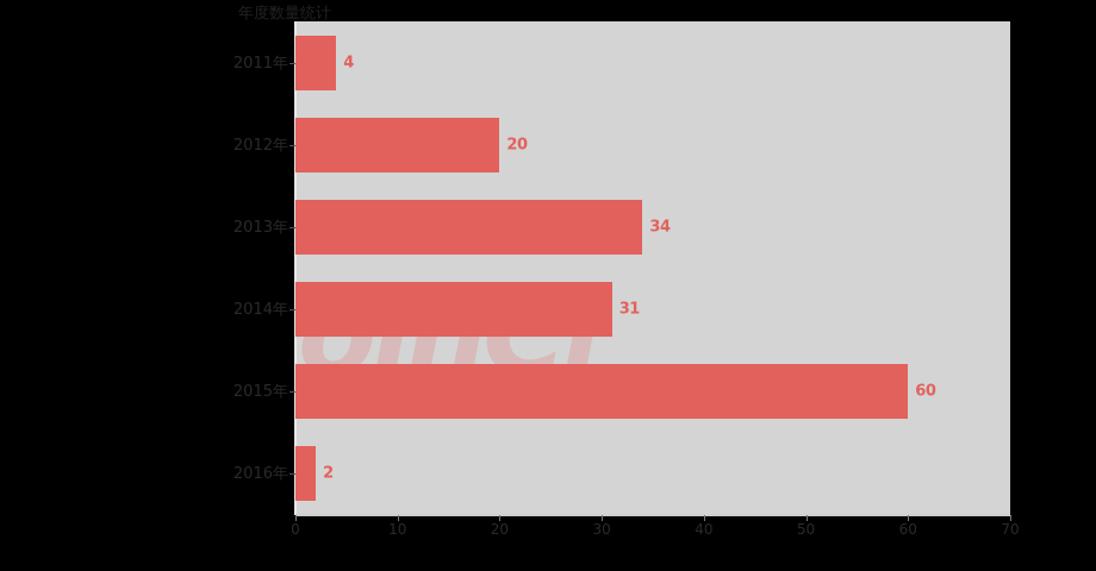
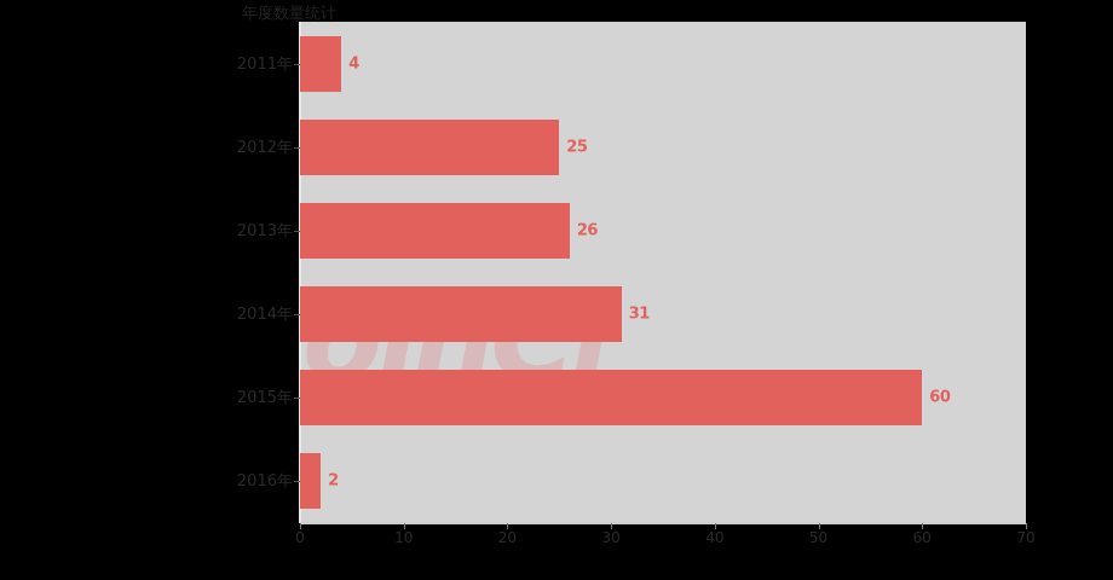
2012年: 20 -> 25
2013年: 34 -> 26
